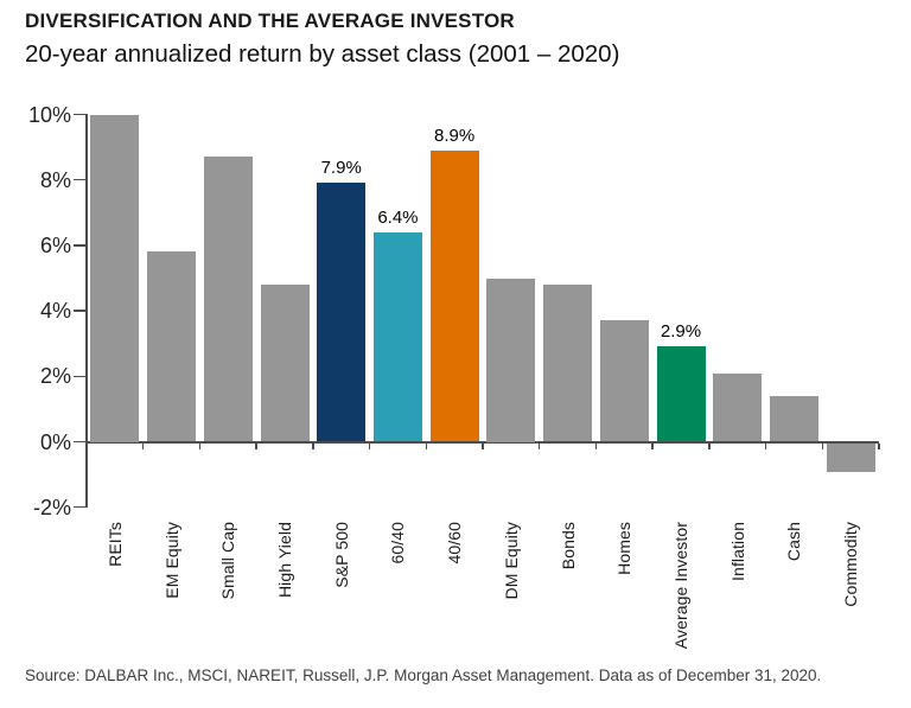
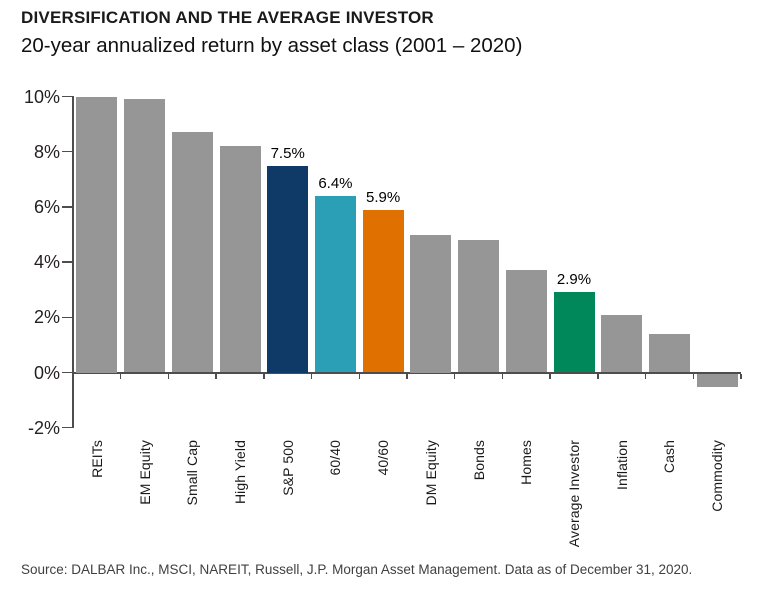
EM Equity: 5.8% -> 9.9%
High Yield: 4.8% -> 8.2%
S&P 500: 7.9% -> 7.5%
40/60: 8.9% -> 5.9%
Commodity: -0.9% -> -0.5%
